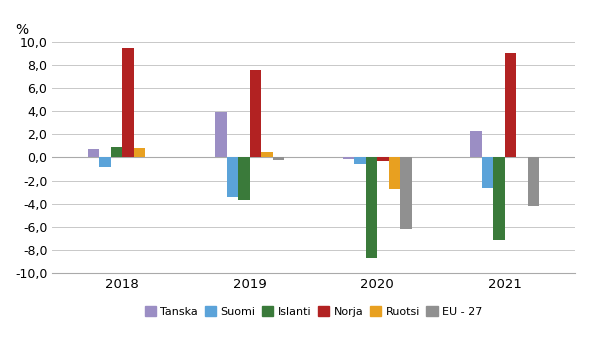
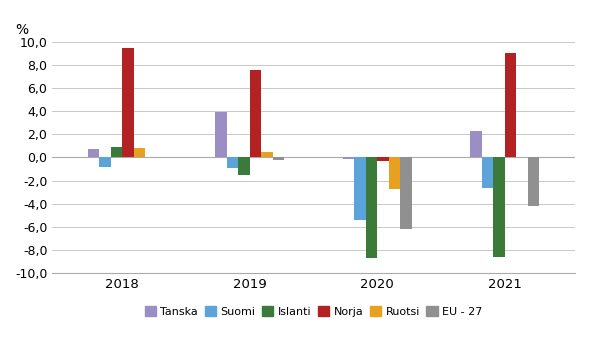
Suomi/2019: -3,4 -> -0,9
Islanti/2019: -3,7 -> -1,5
Suomi/2020: -0,6 -> -5,4
Islanti/2021: -7,1 -> -8,6
